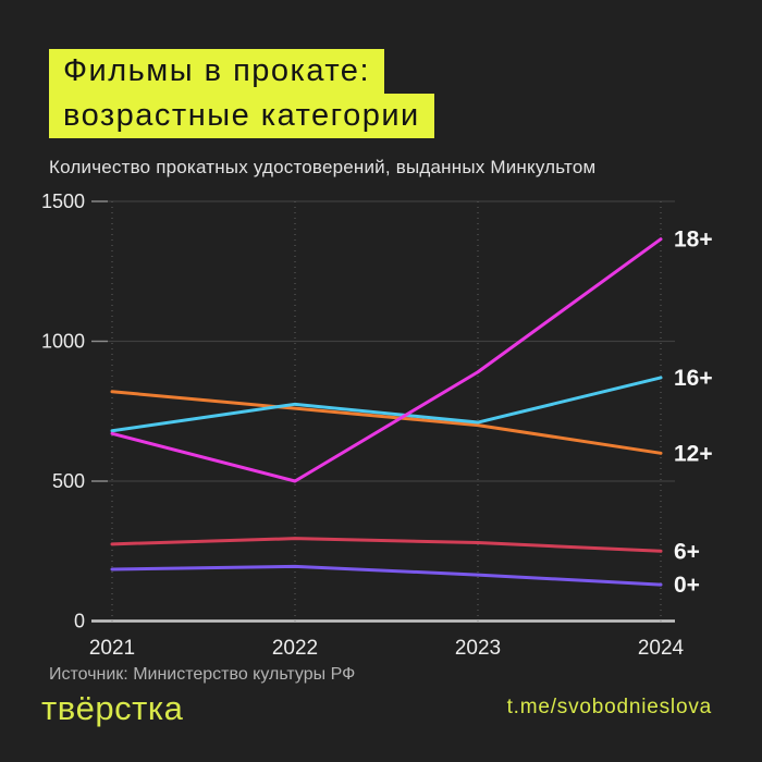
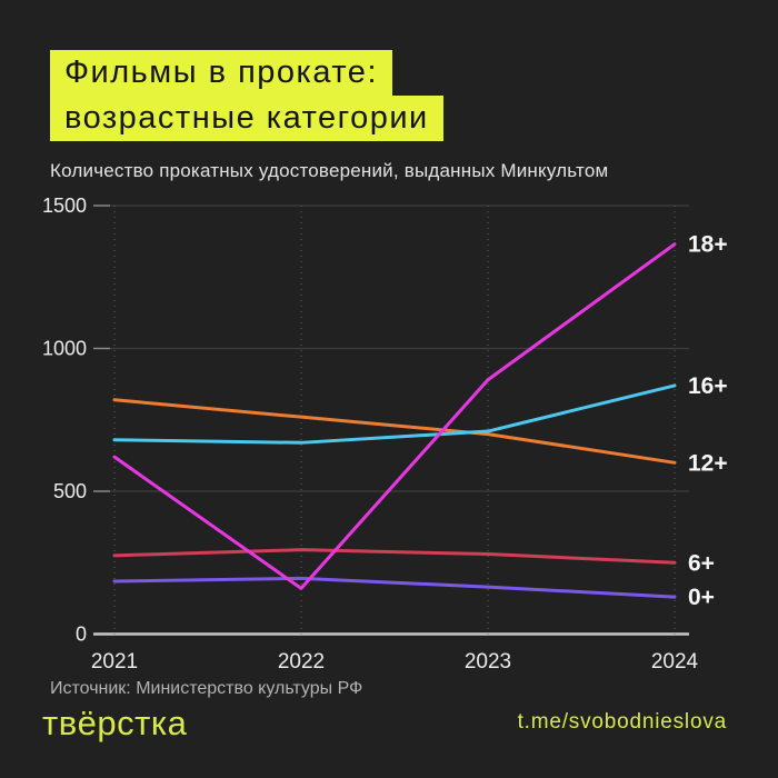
18+/2021: 670 -> 620
18+/2022: 500 -> 160
16+/2022: 780 -> 670
